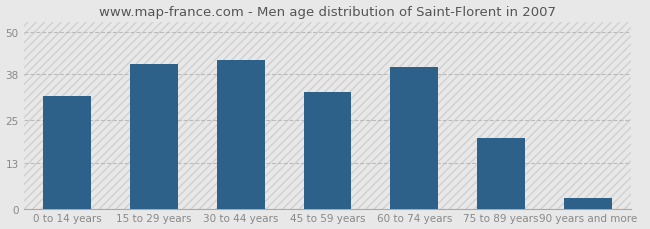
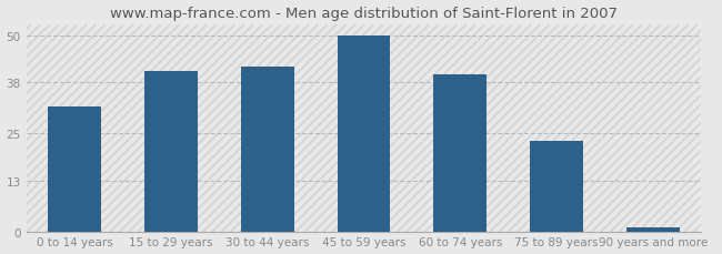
45 to 59 years: 33 -> 50
75 to 89 years: 20 -> 23
90 years and more: 3 -> 1
